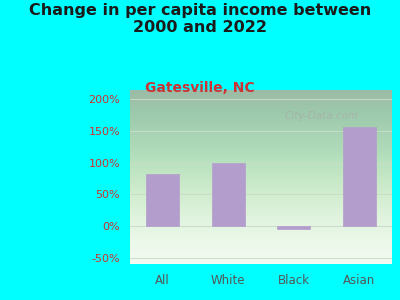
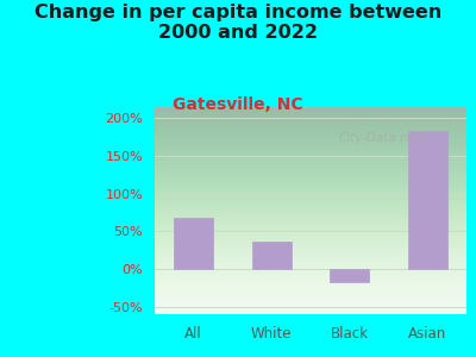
All: 82% -> 68%
White: 100% -> 36%
Black: -5% -> -18%
Asian: 157% -> 184%
